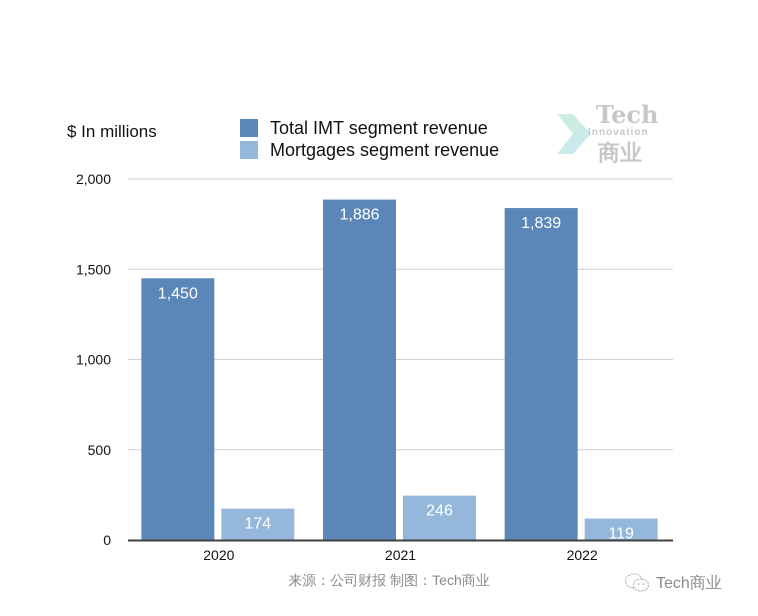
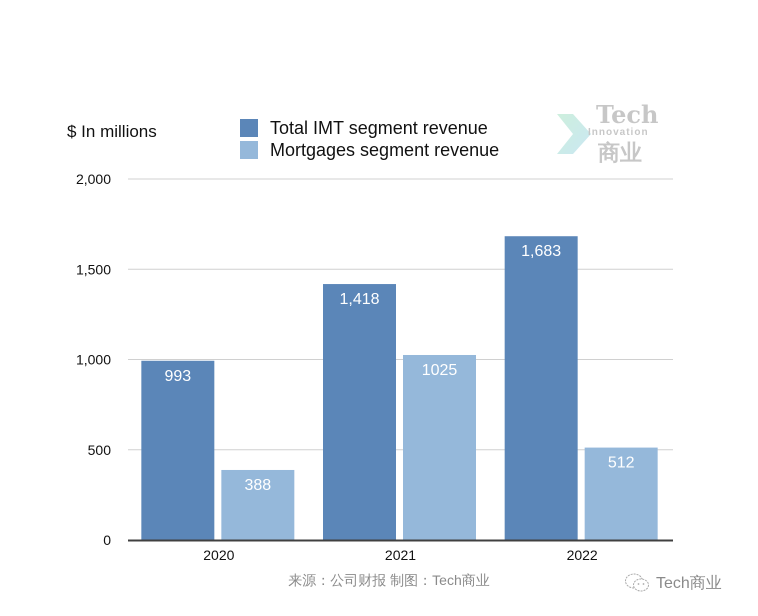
Total IMT segment revenue/2020: 1,450 -> 993
Mortgages segment revenue/2020: 174 -> 388
Total IMT segment revenue/2021: 1,886 -> 1,418
Mortgages segment revenue/2021: 246 -> 1025
Total IMT segment revenue/2022: 1,839 -> 1,683
Mortgages segment revenue/2022: 119 -> 512
